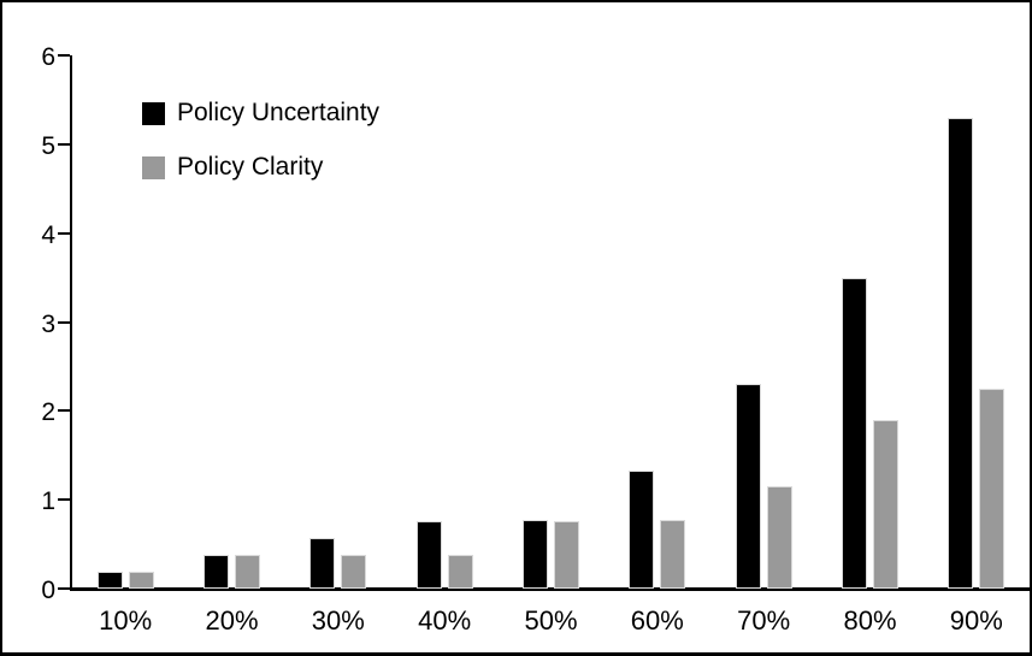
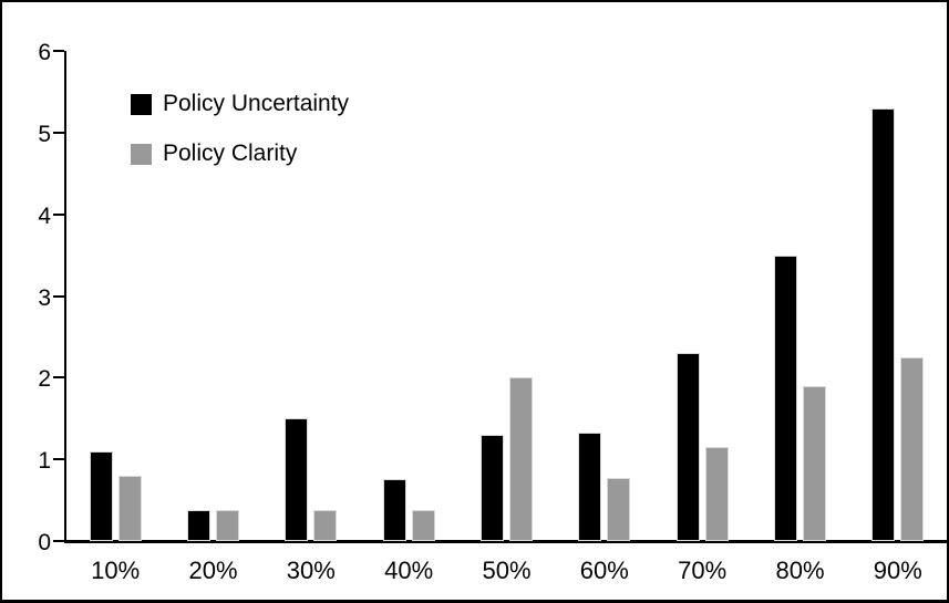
Policy Uncertainty/10%: 0.2 -> 1.1
Policy Clarity/10%: 0.2 -> 0.8
Policy Uncertainty/30%: 0.6 -> 1.5
Policy Uncertainty/50%: 0.8 -> 1.3
Policy Clarity/50%: 0.8 -> 2.0
